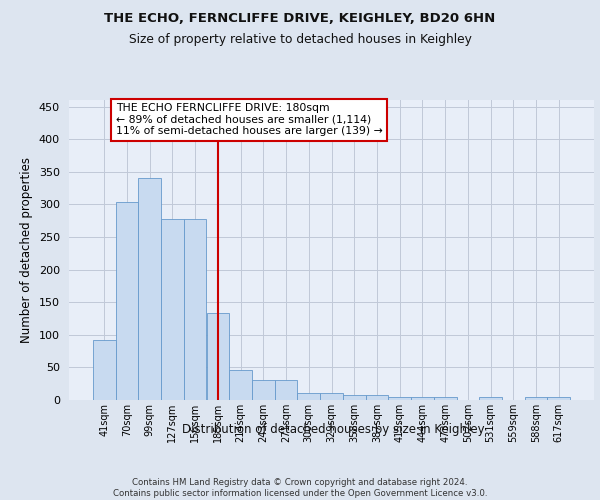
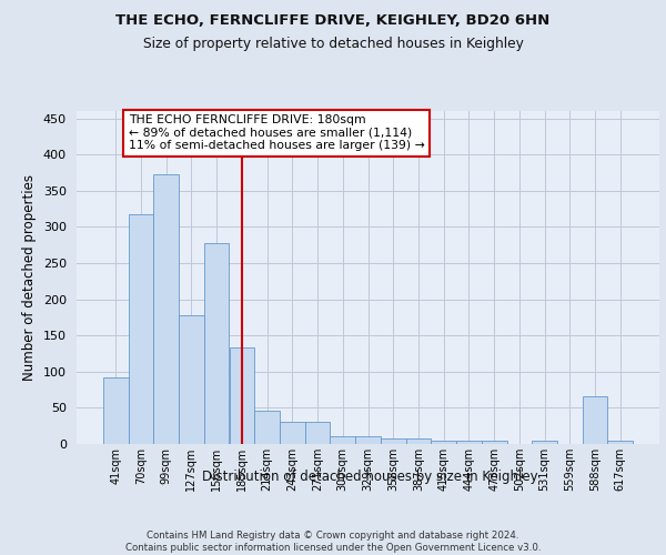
70sqm: 303 -> 318
99sqm: 340 -> 372
127sqm: 277 -> 178
588sqm: 4 -> 66
